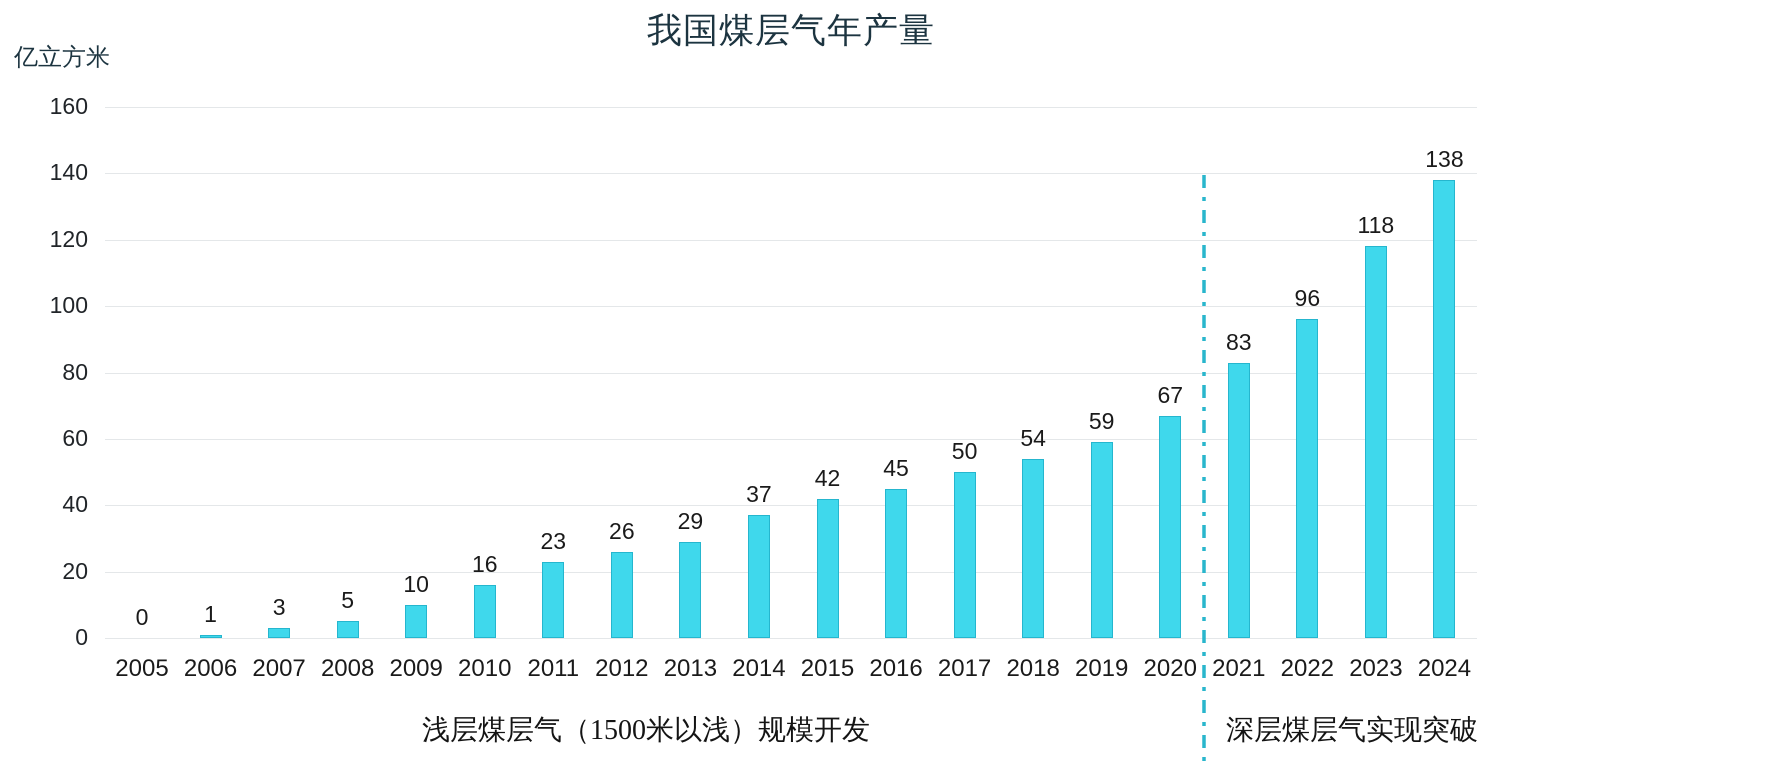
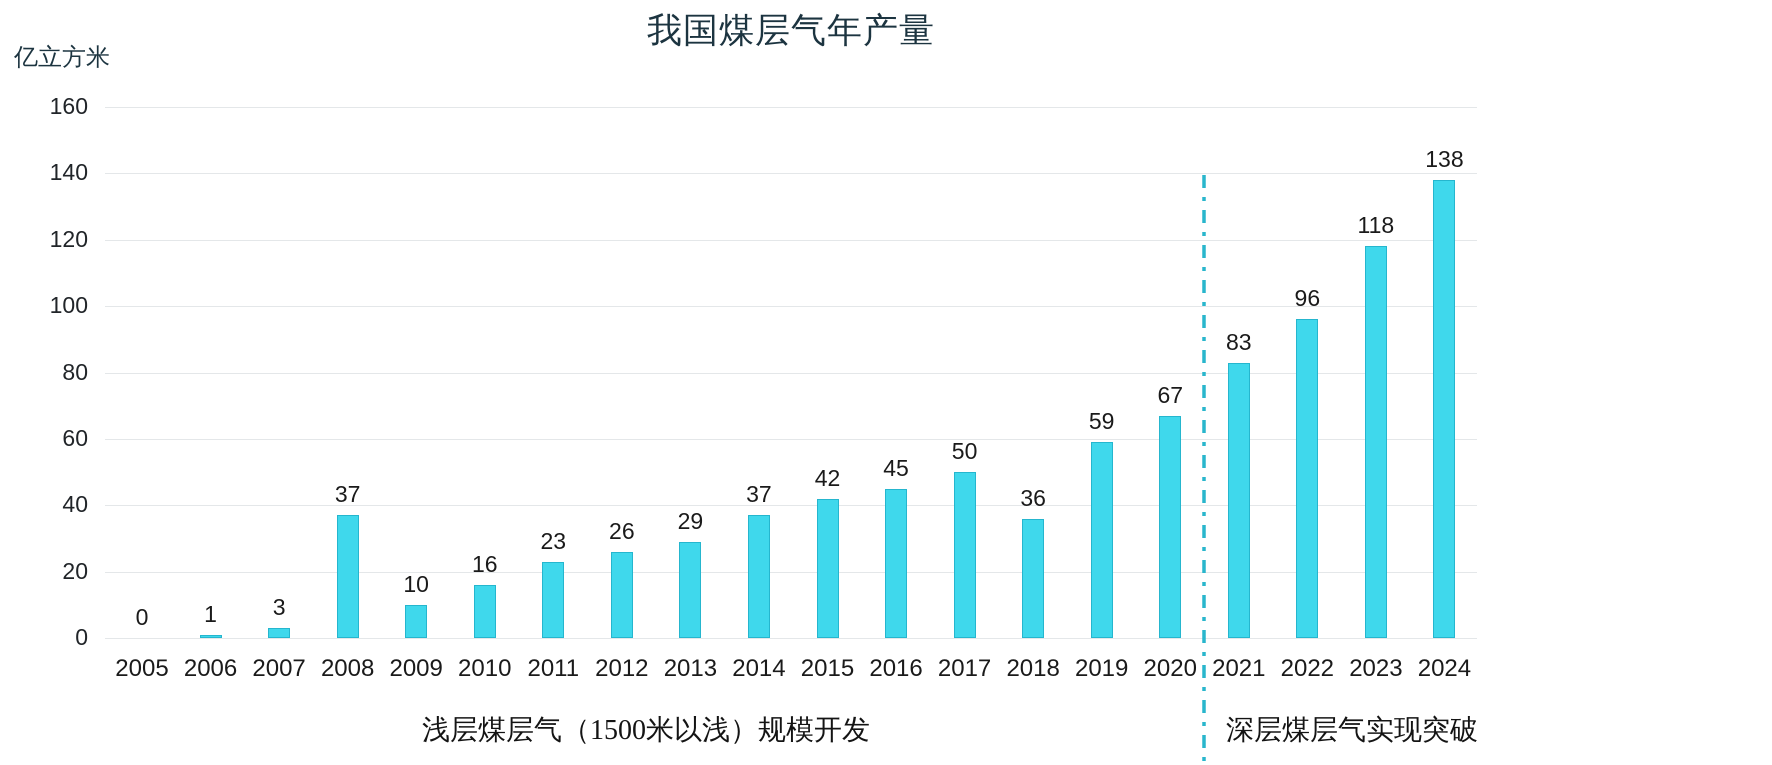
2008: 5 -> 37
2018: 54 -> 36
